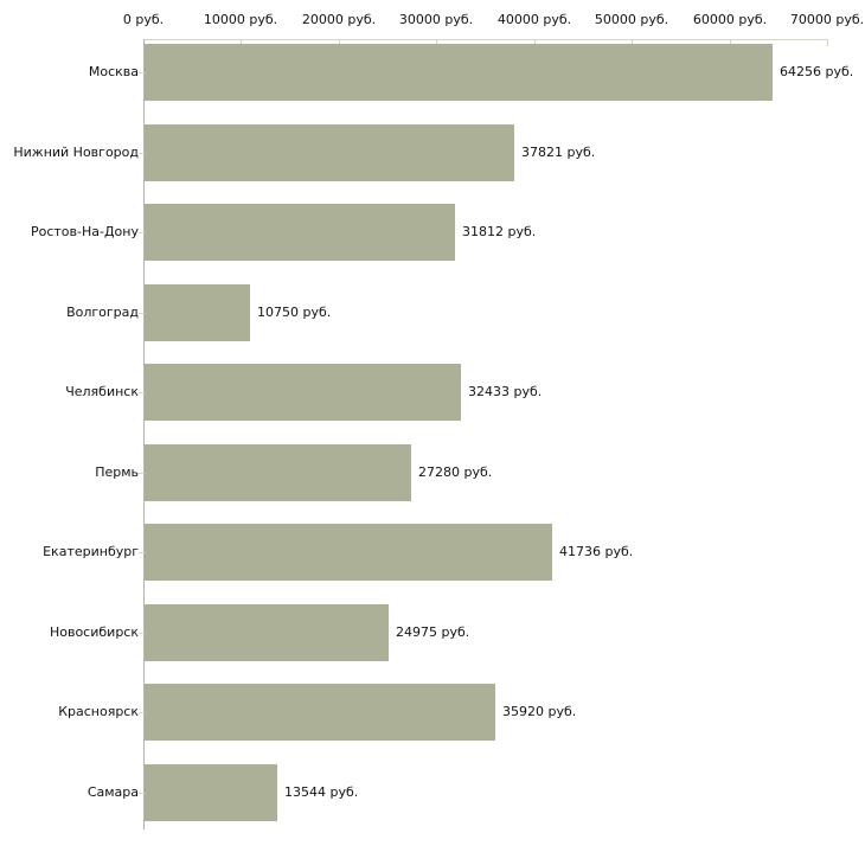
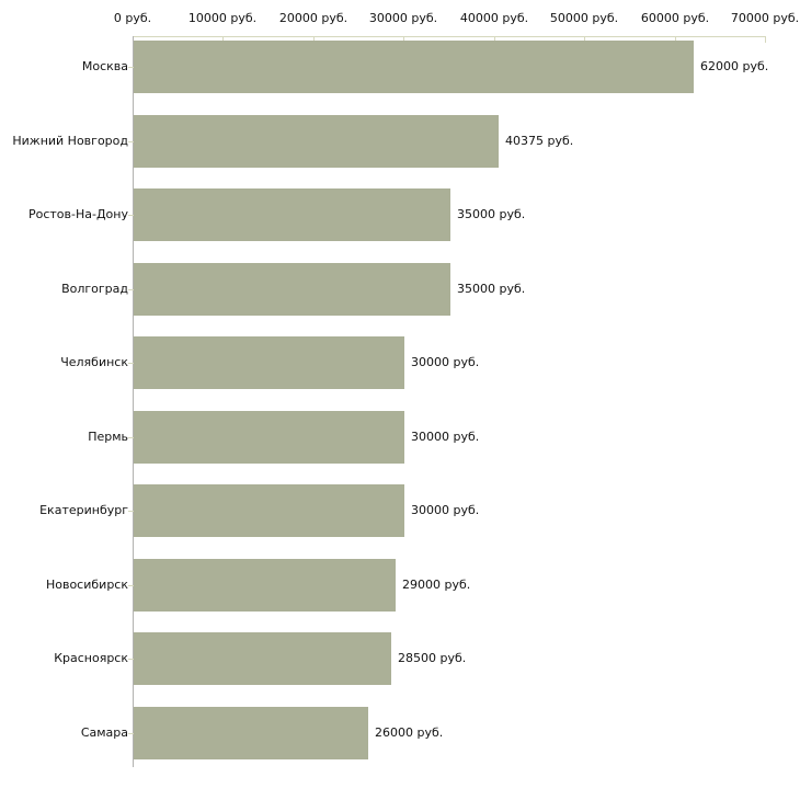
Москва: 64256 -> 62000
Нижний Новгород: 37821 -> 40375
Ростов-На-Дону: 31812 -> 35000
Волгоград: 10750 -> 35000
Челябинск: 32433 -> 30000
Пермь: 27280 -> 30000
Екатеринбург: 41736 -> 30000
Новосибирск: 24975 -> 29000
Красноярск: 35920 -> 28500
Самара: 13544 -> 26000
